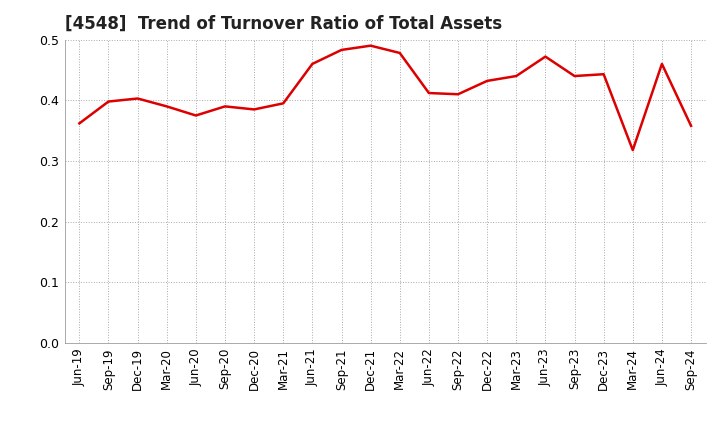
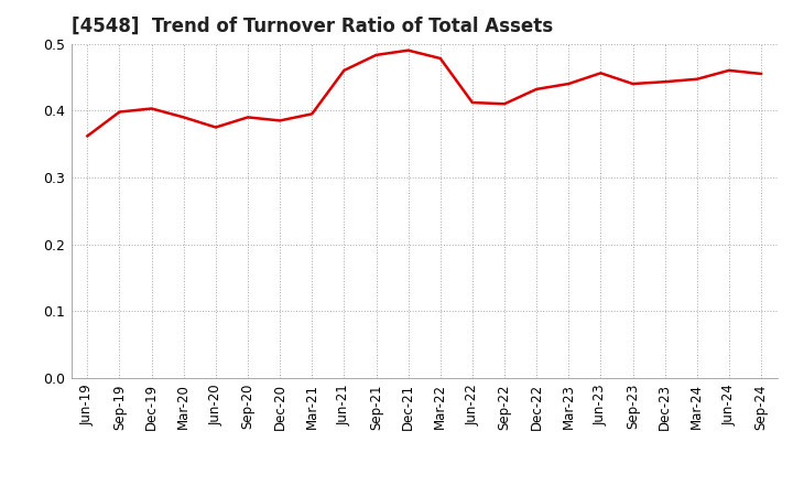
Jun-23: 0.472 -> 0.456
Mar-24: 0.318 -> 0.447
Sep-24: 0.358 -> 0.455
